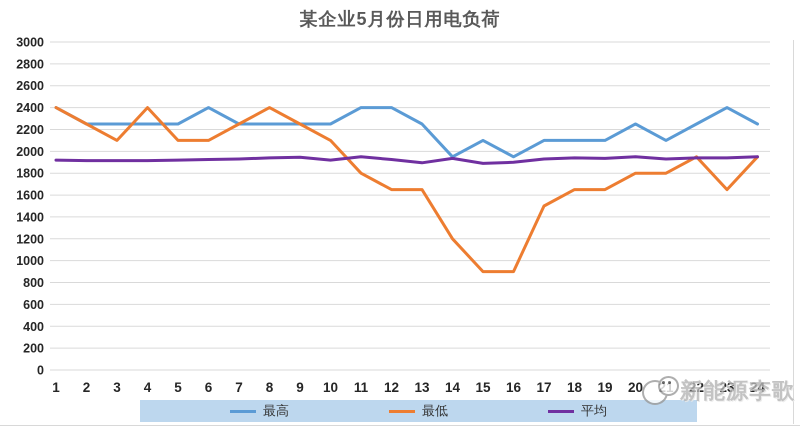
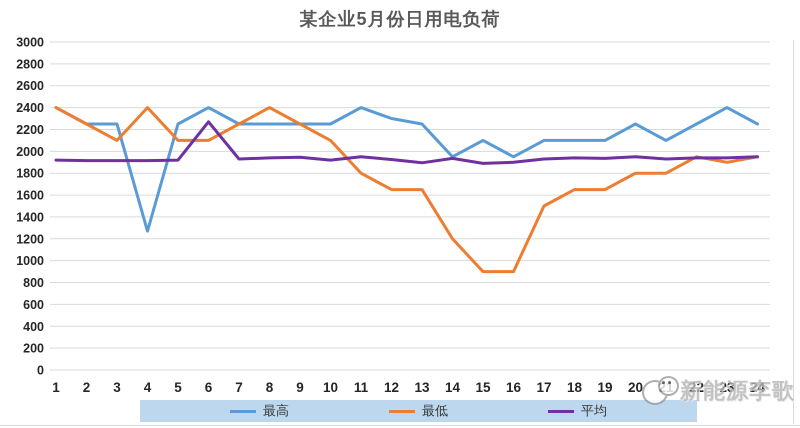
最高/4: 2250 -> 1270
平均/6: 1920 -> 2270
最高/12: 2400 -> 2300
最低/23: 1650 -> 1900
